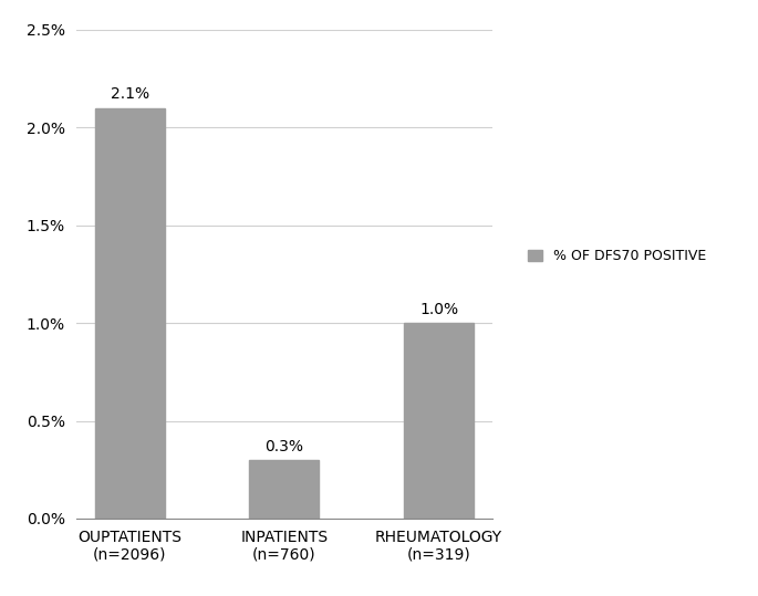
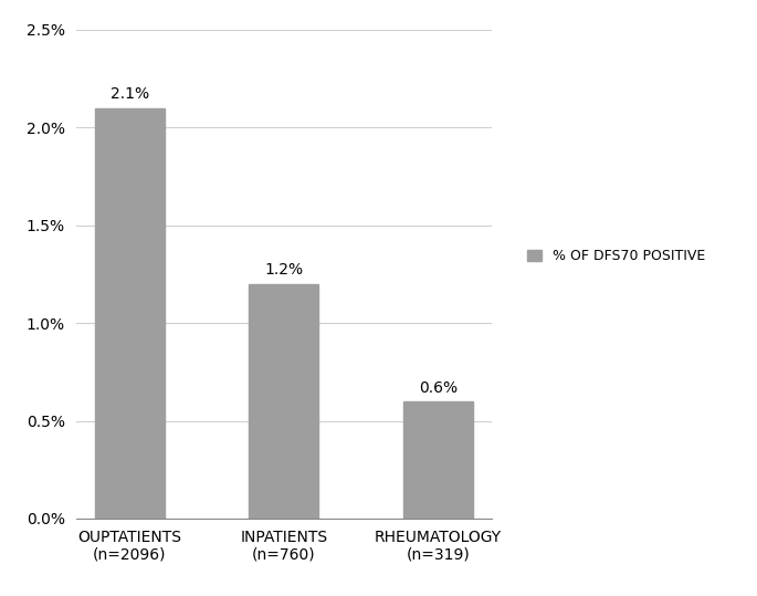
INPATIENTS (n=760): 0.3% -> 1.2%
RHEUMATOLOGY (n=319): 1.0% -> 0.6%
